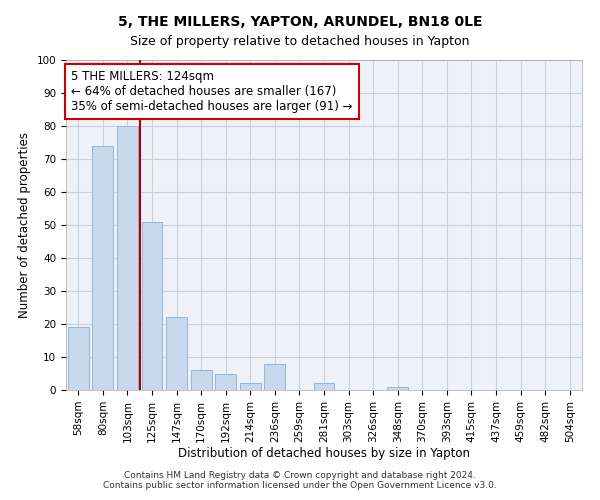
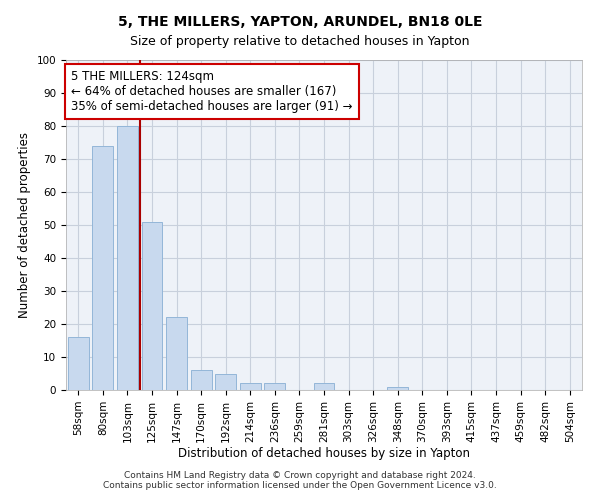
58sqm: 19 -> 16
236sqm: 8 -> 2
